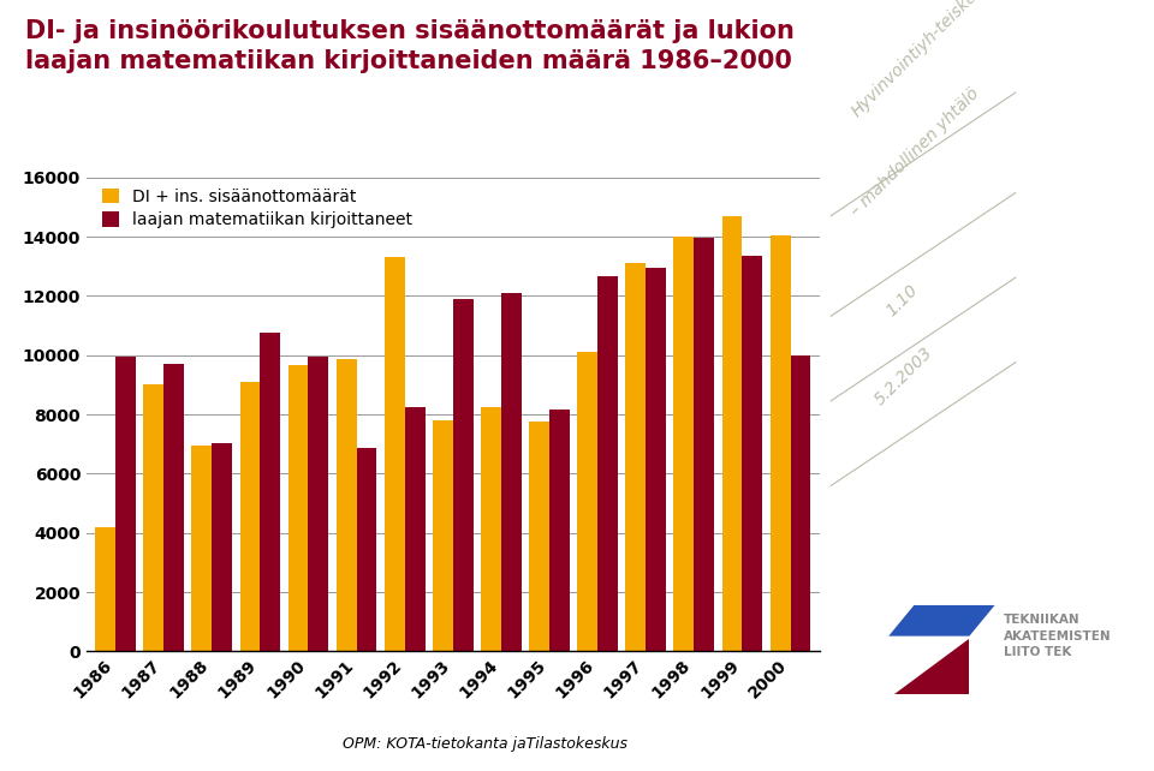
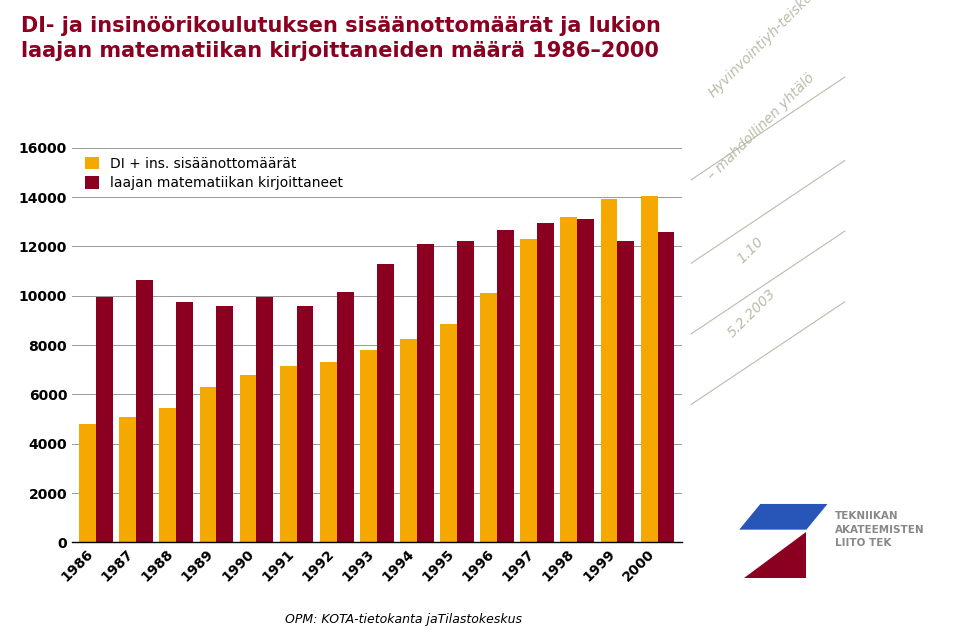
DI + ins. sisäänottomäärät/1986: 4200 -> 4800
DI + ins. sisäänottomäärät/1987: 9000 -> 5100
laajan matematiikan kirjoittaneet/1987: 9700 -> 10650
DI + ins. sisäänottomäärät/1988: 6950 -> 5450
laajan matematiikan kirjoittaneet/1988: 7050 -> 9750
DI + ins. sisäänottomäärät/1989: 9100 -> 6300
laajan matematiikan kirjoittaneet/1989: 10750 -> 9600
DI + ins. sisäänottomäärät/1990: 9650 -> 6800
DI + ins. sisäänottomäärät/1991: 9850 -> 7150
laajan matematiikan kirjoittaneet/1991: 6850 -> 9600
DI + ins. sisäänottomäärät/1992: 13300 -> 7300
laajan matematiikan kirjoittaneet/1992: 8250 -> 10150
laajan matematiikan kirjoittaneet/1993: 11900 -> 11300
DI + ins. sisäänottomäärät/1995: 7750 -> 8850
laajan matematiikan kirjoittaneet/1995: 8150 -> 12200
DI + ins. sisäänottomäärät/1997: 13100 -> 12300
DI + ins. sisäänottomäärät/1998: 14000 -> 13200
laajan matematiikan kirjoittaneet/1998: 13950 -> 13100
DI + ins. sisäänottomäärät/1999: 14700 -> 13900
laajan matematiikan kirjoittaneet/1999: 13350 -> 12200
laajan matematiikan kirjoittaneet/2000: 10000 -> 12600
